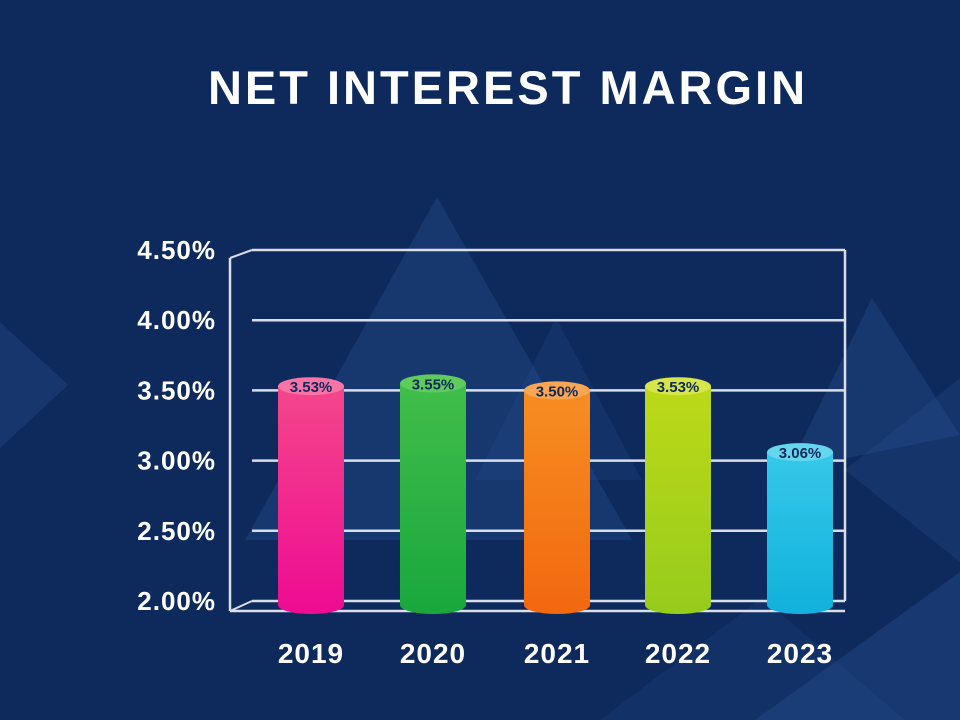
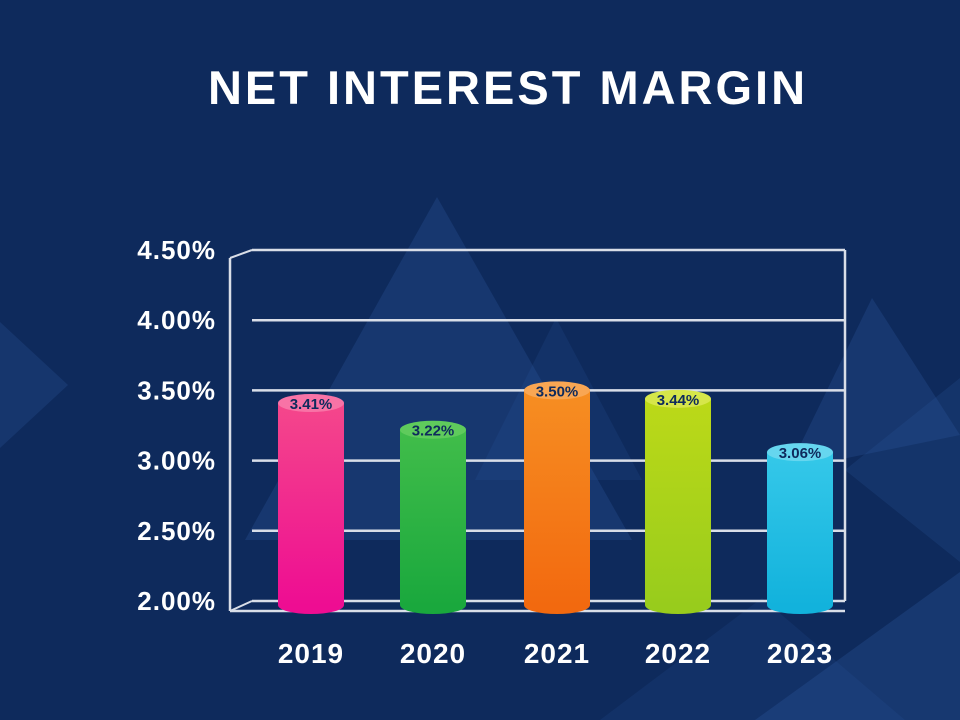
2019: 3.53% -> 3.41%
2020: 3.55% -> 3.22%
2022: 3.53% -> 3.44%
